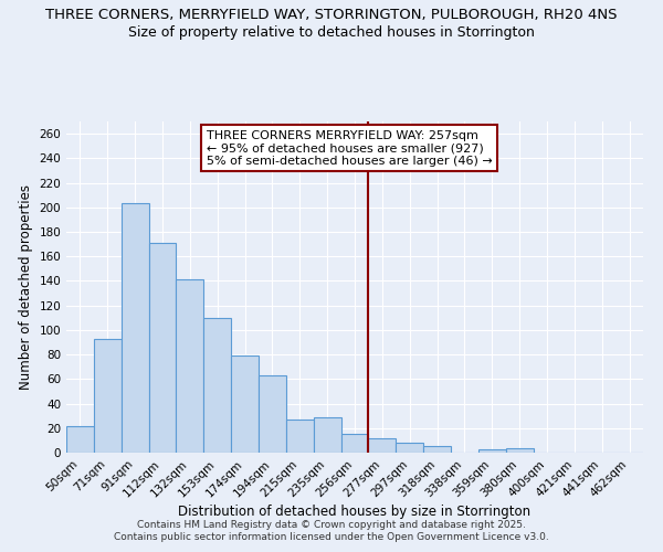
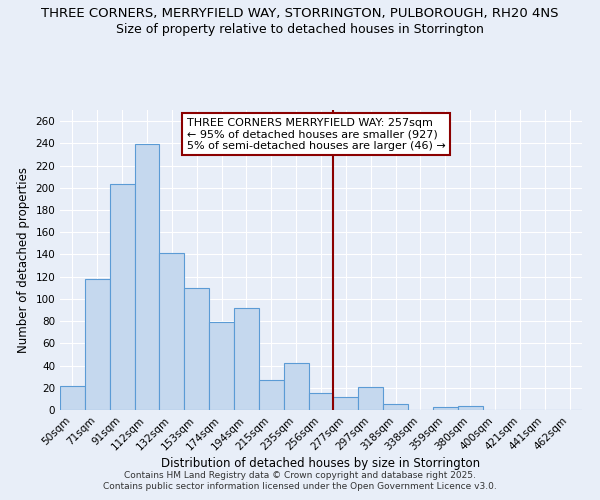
71sqm: 93 -> 118
112sqm: 171 -> 239
194sqm: 63 -> 92
235sqm: 29 -> 42
297sqm: 8 -> 21
